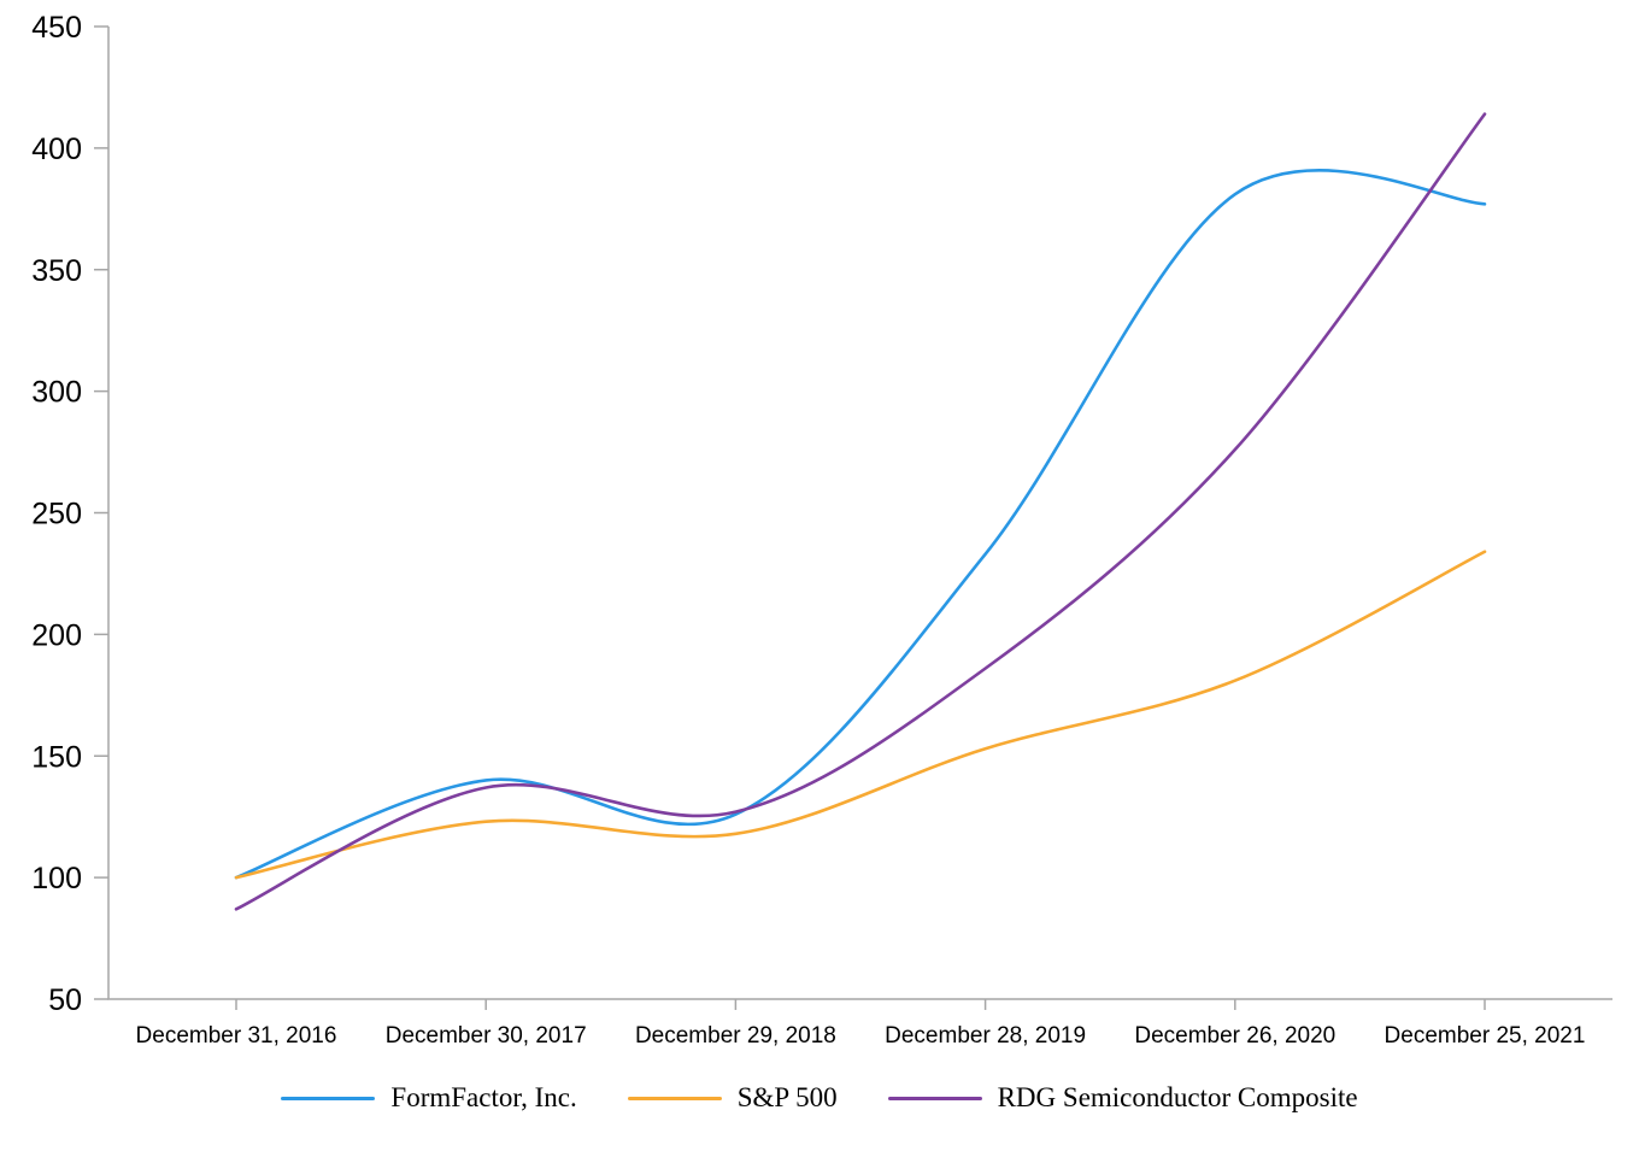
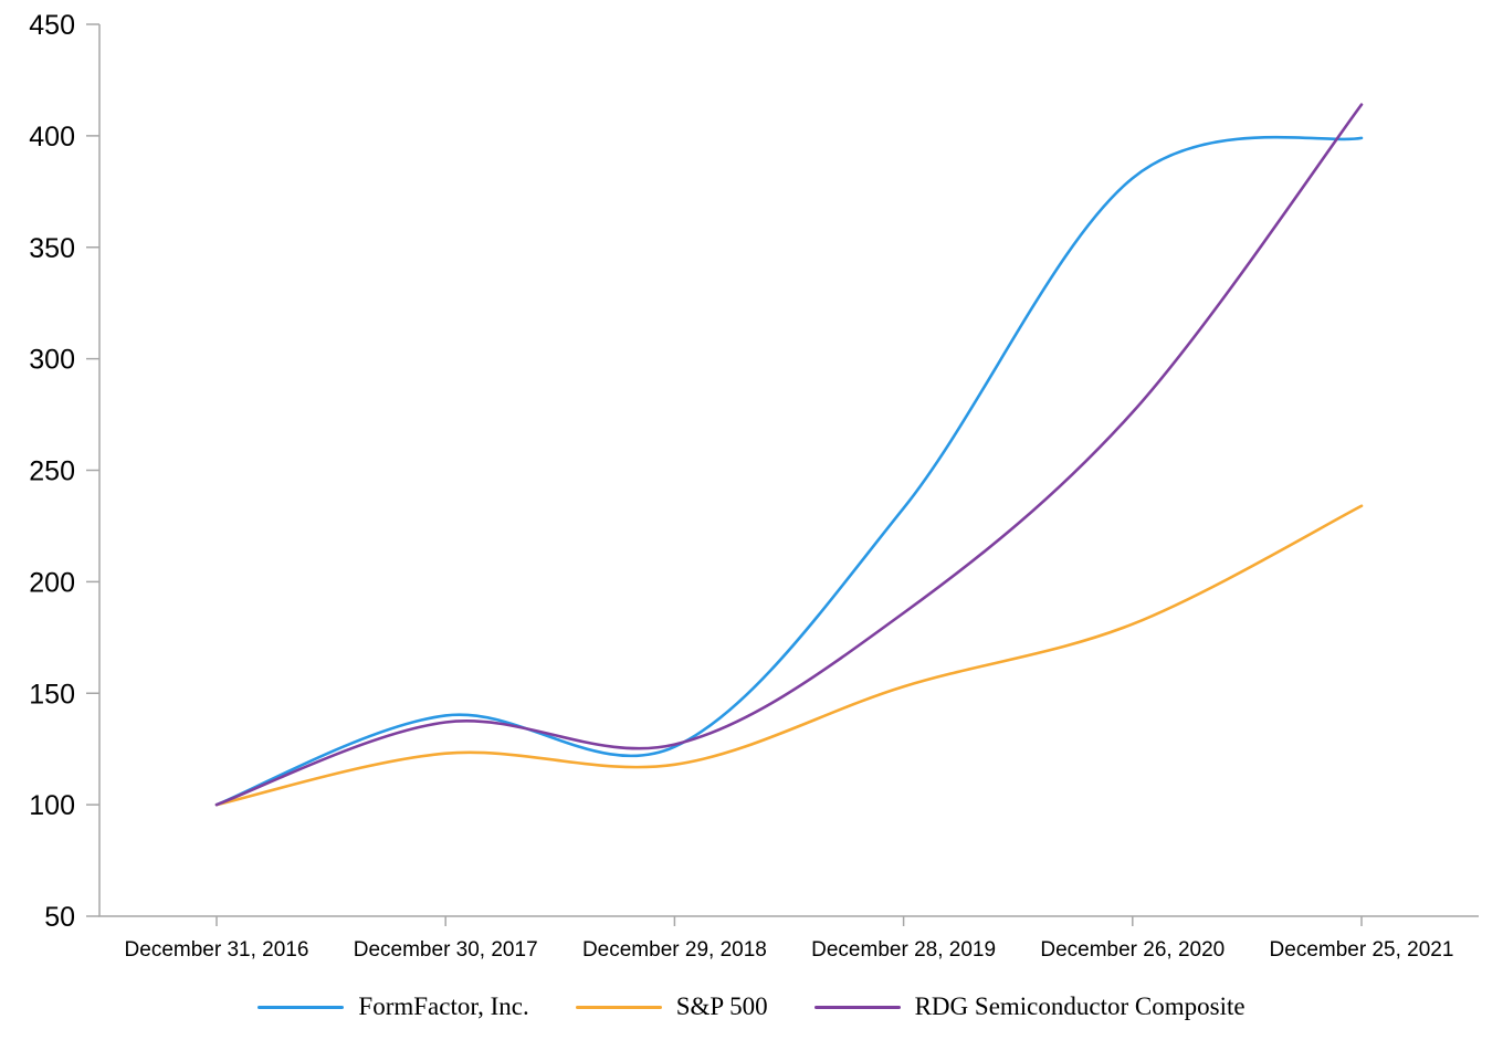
RDG Semiconductor Composite/December 31, 2016: 87 -> 100
FormFactor, Inc./December 25, 2021: 377 -> 399
